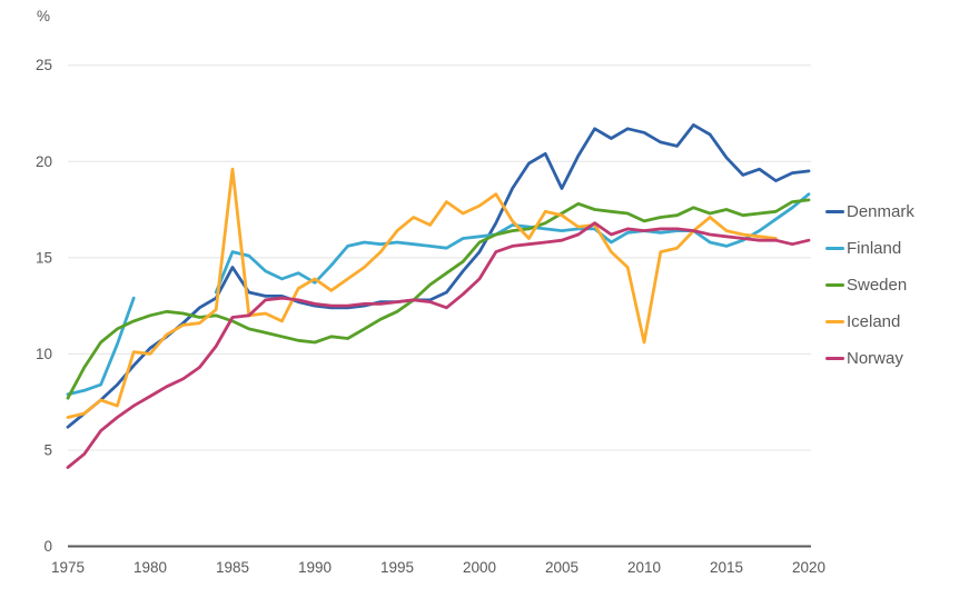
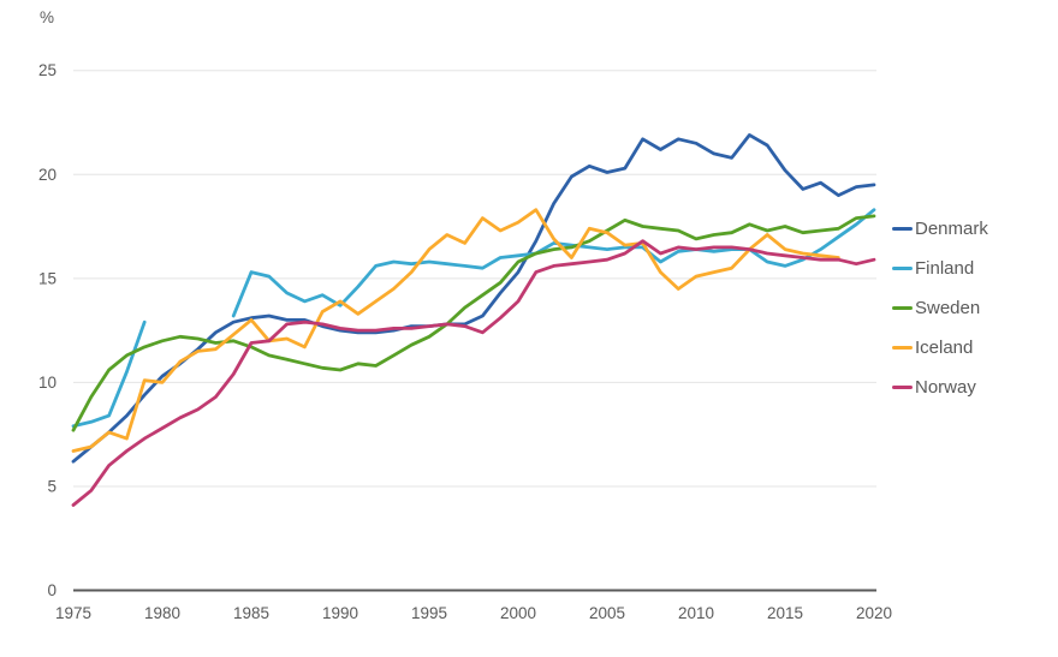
Denmark/1985: 14.5 -> 13.1
Iceland/1985: 19.6 -> 13.0
Denmark/2005: 18.6 -> 20.1
Iceland/2010: 10.6 -> 15.1
